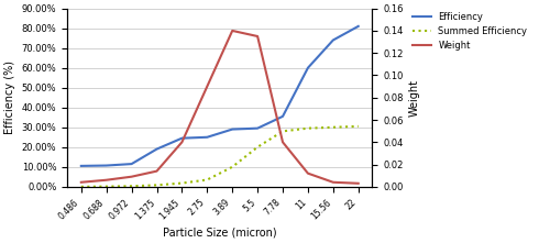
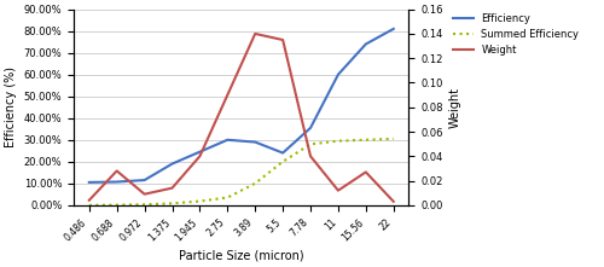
Weight/0.688: 0.006 -> 0.028
Efficiency/2.75: 25% -> 30%
Efficiency/5.5: 29% -> 24%
Weight/15.56: 0.004 -> 0.027
